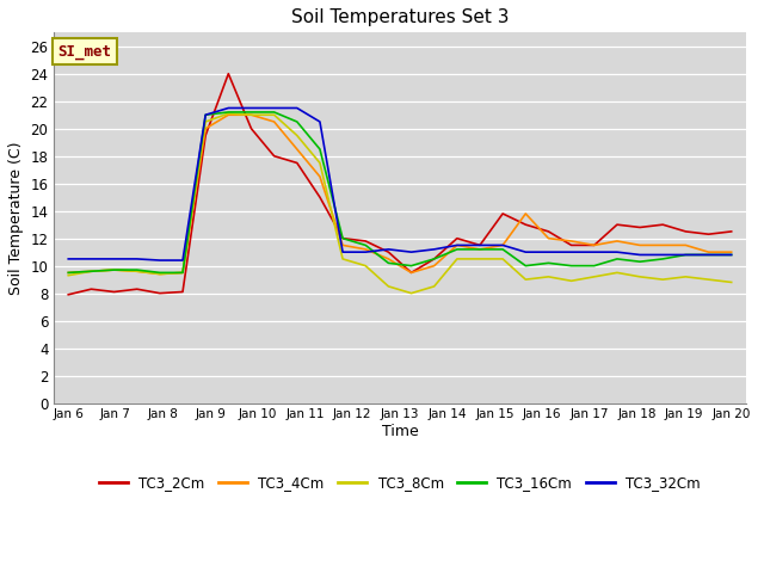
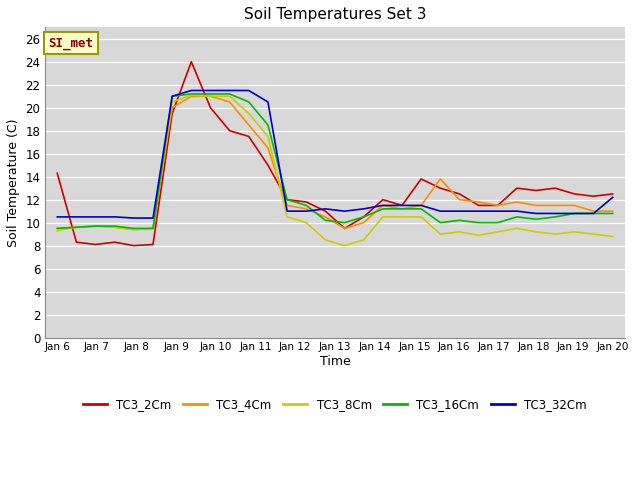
TC3_2Cm/Jan 6: 7.9 -> 14.3
TC3_32Cm/Jan 20: 10.8 -> 12.2
